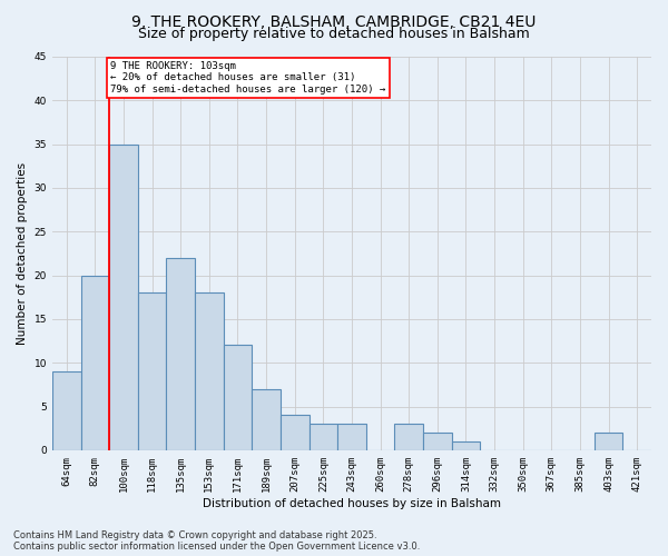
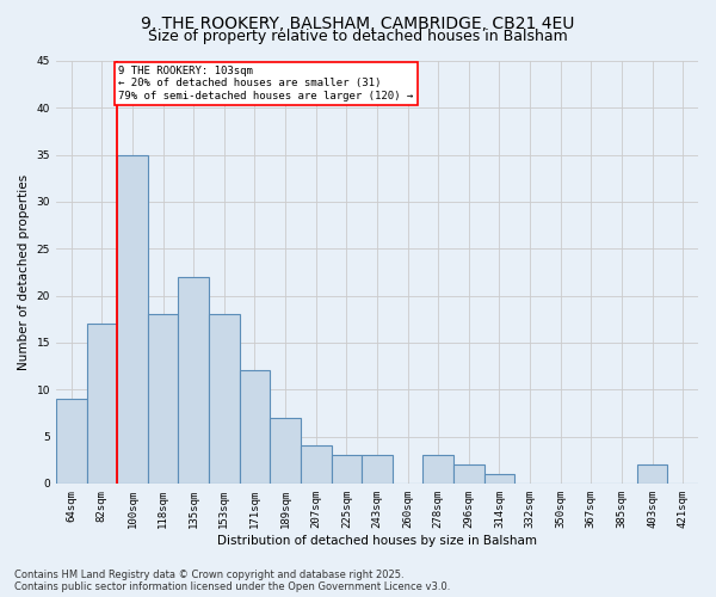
82sqm: 20 -> 17
